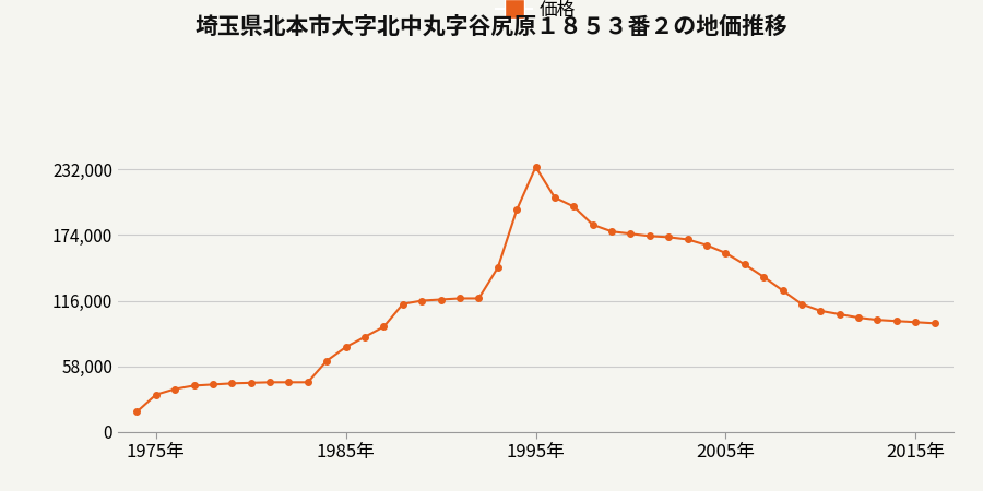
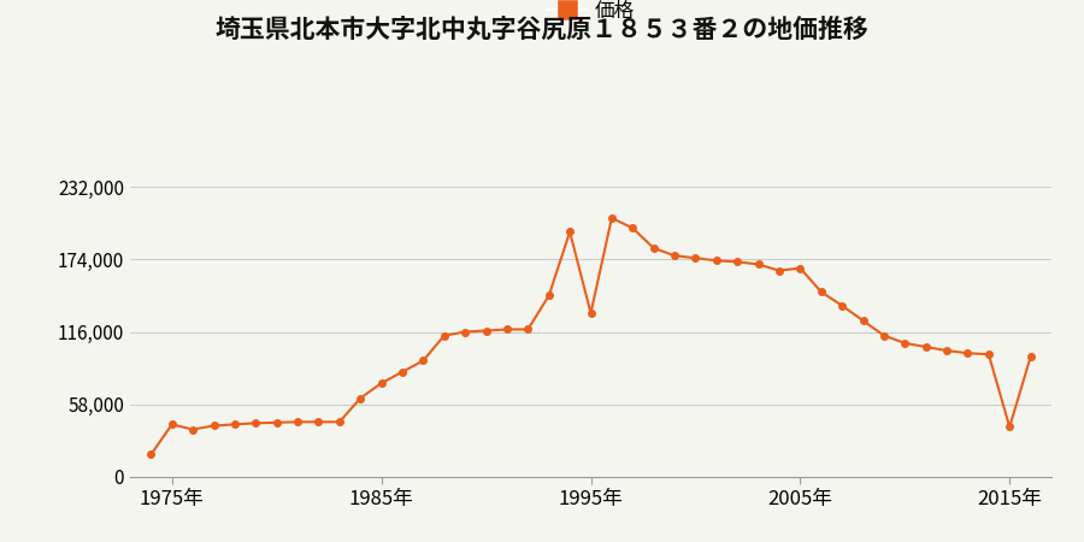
1975年: 33,000 -> 42,000
1995年: 234,000 -> 131,000
2005年: 158,000 -> 167,000
2015年: 97,000 -> 40,000
